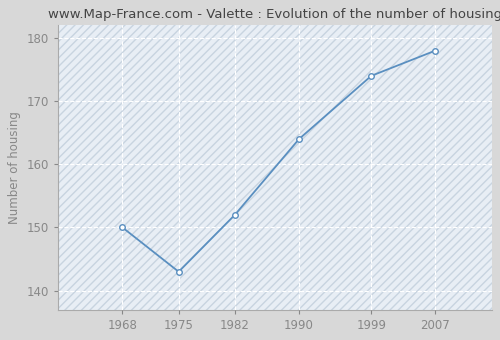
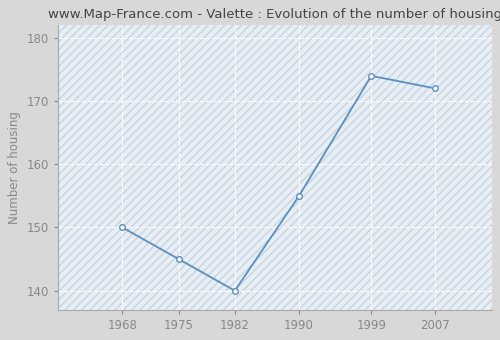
1975: 143 -> 145
1982: 152 -> 140
1990: 164 -> 155
2007: 178 -> 172
